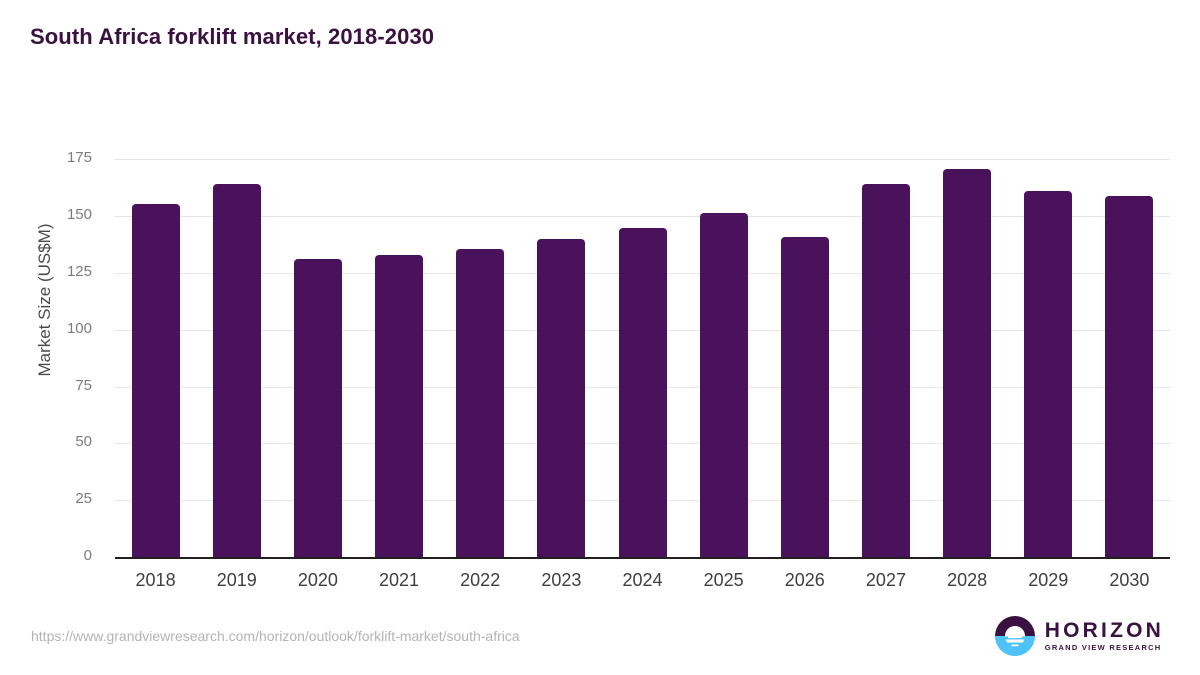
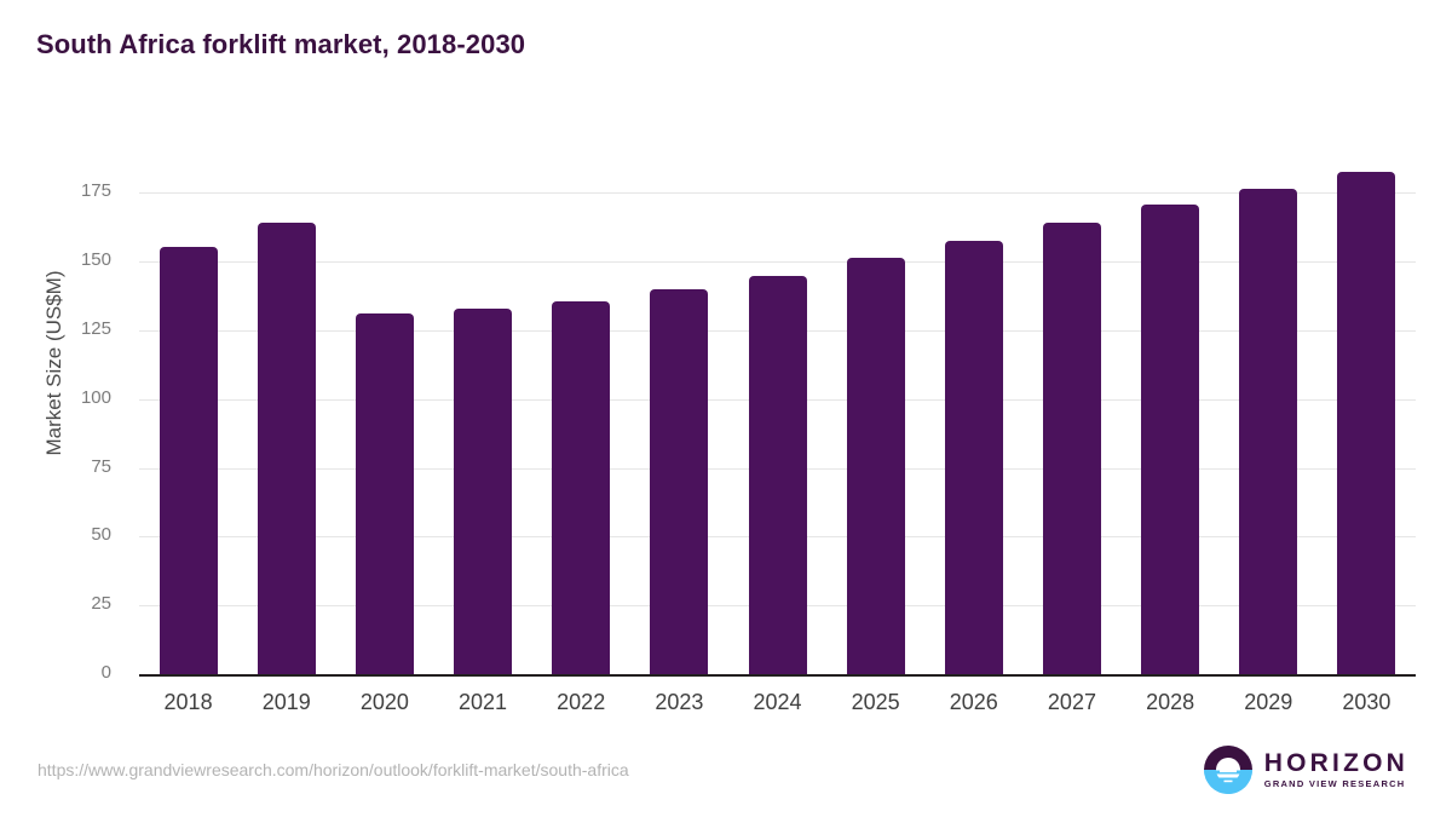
2026: 141 -> 158
2029: 161 -> 177
2030: 159 -> 183
